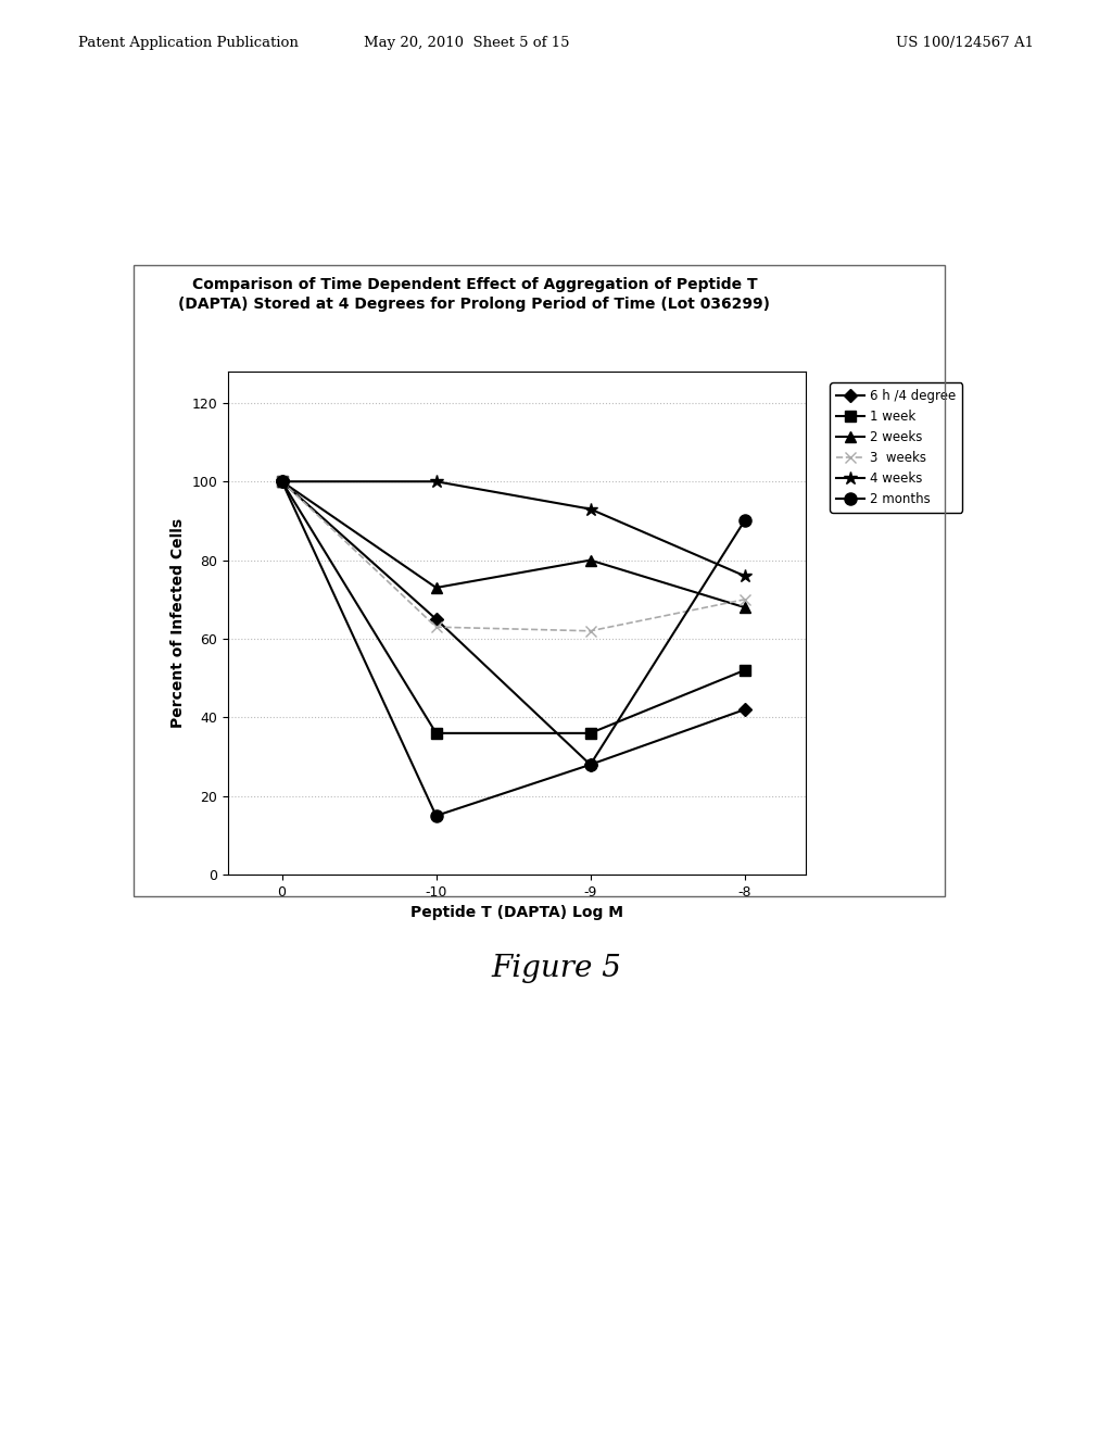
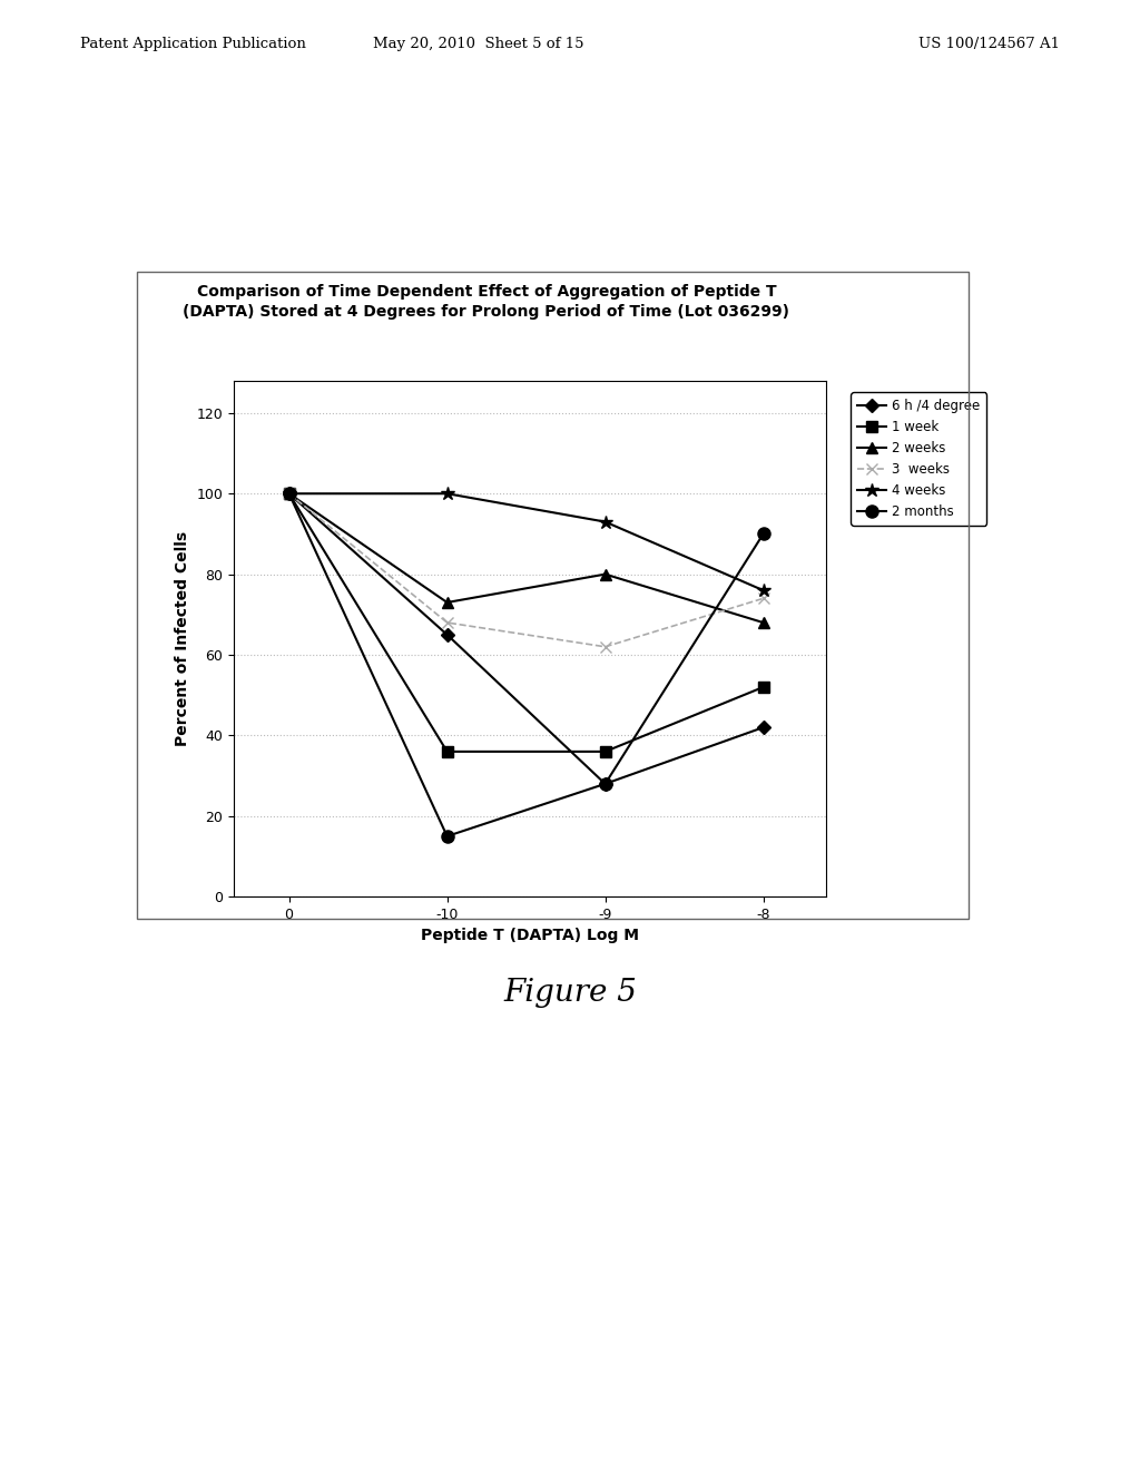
3 weeks/-10: 63 -> 68
3 weeks/-8: 70 -> 74
